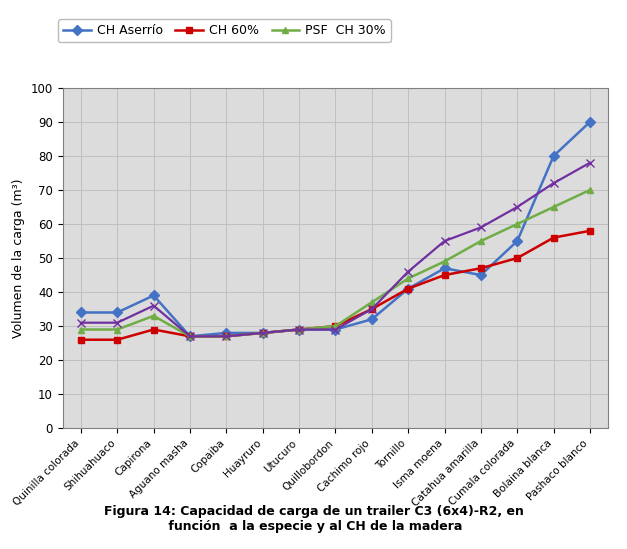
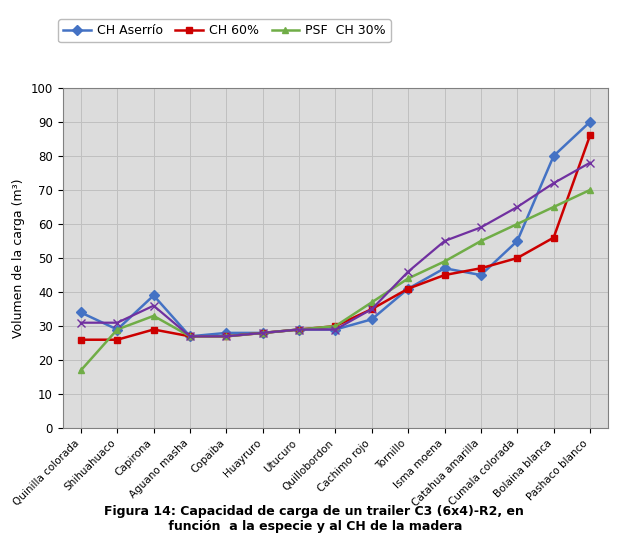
PSF CH 30%/Quinilla colorada: 29 -> 17
CH Aserrío/Shihuahuaco: 34 -> 29
CH 60%/Pashaco blanco: 58 -> 86
